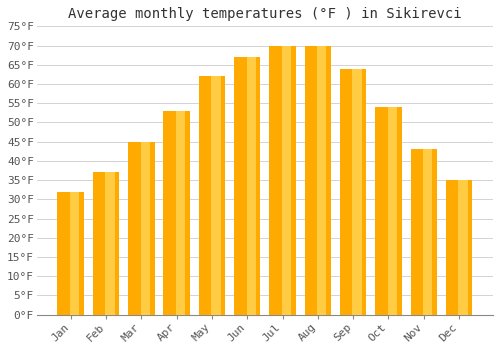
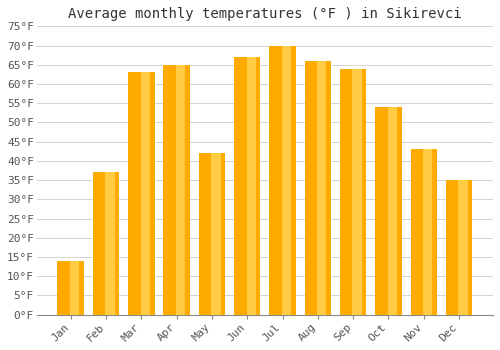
Jan: 32°F -> 14°F
Mar: 45°F -> 63°F
Apr: 53°F -> 65°F
May: 62°F -> 42°F
Aug: 70°F -> 66°F
